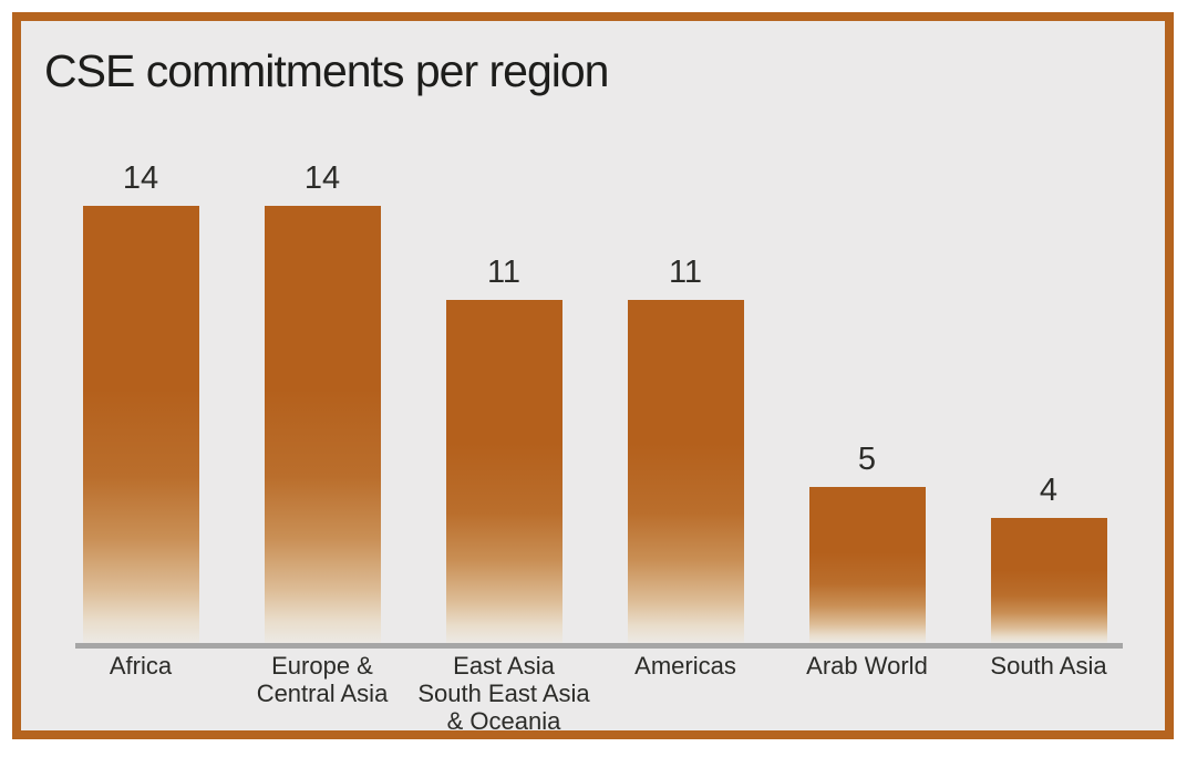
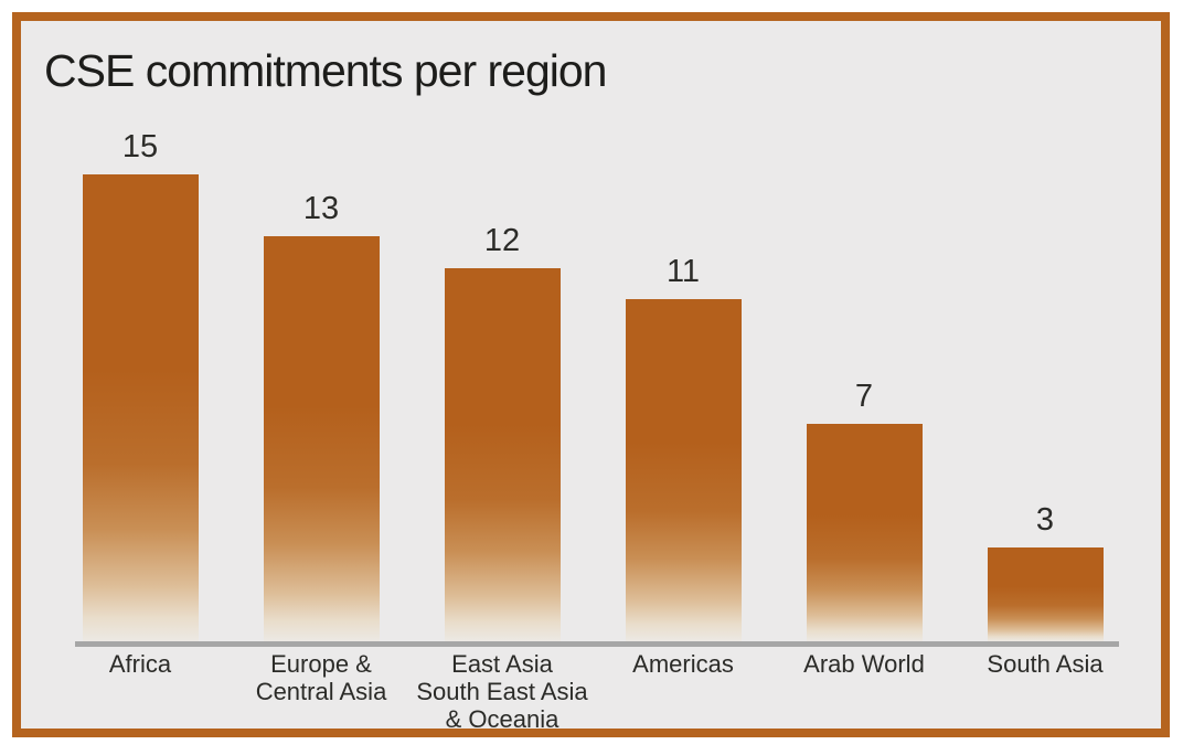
Africa: 14 -> 15
Europe & Central Asia: 14 -> 13
East Asia South East Asia & Oceania: 11 -> 12
Arab World: 5 -> 7
South Asia: 4 -> 3
